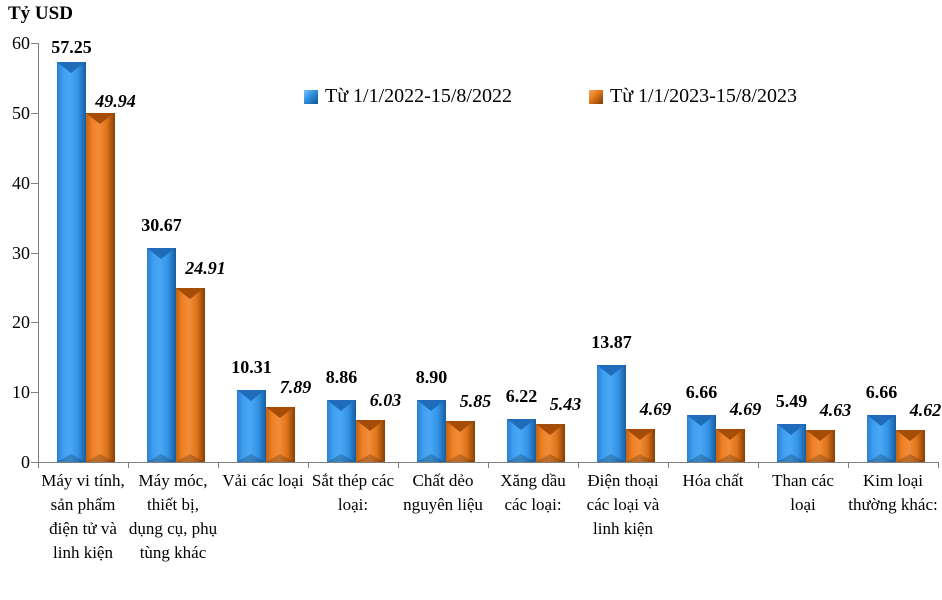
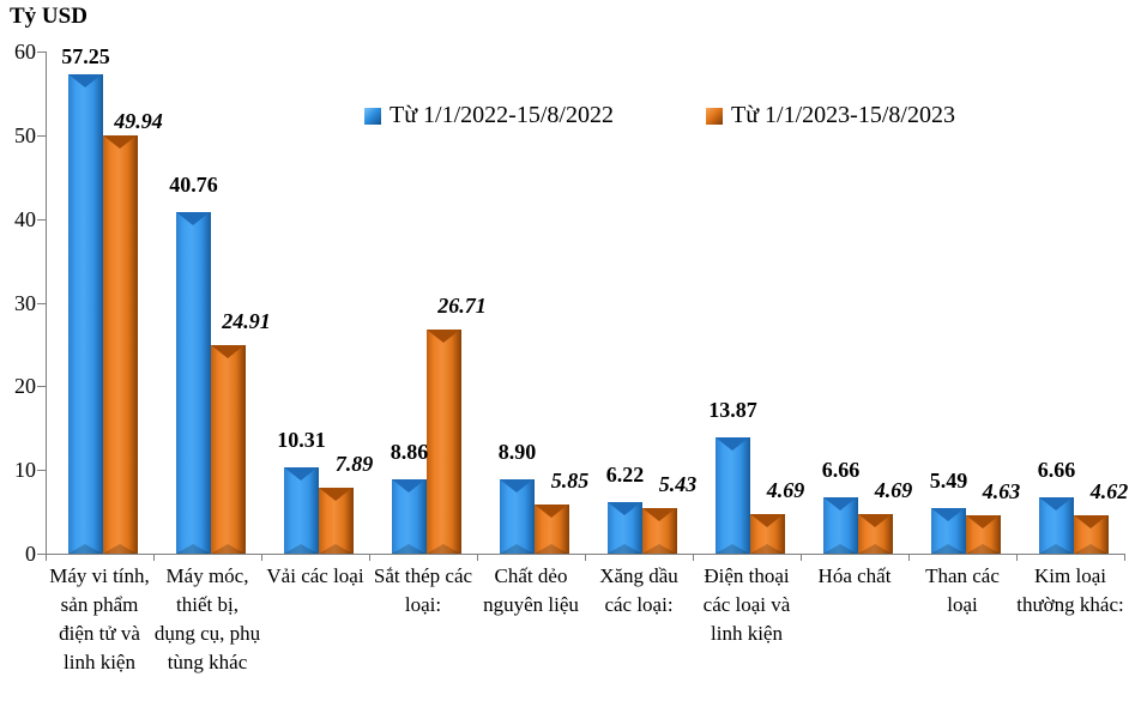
Từ 1/1/2022-15/8/2022/Máy móc, thiết bị, dụng cụ, phụ tùng khác: 30.67 -> 40.76
Từ 1/1/2023-15/8/2023/Sắt thép các loại:: 6.03 -> 26.71
